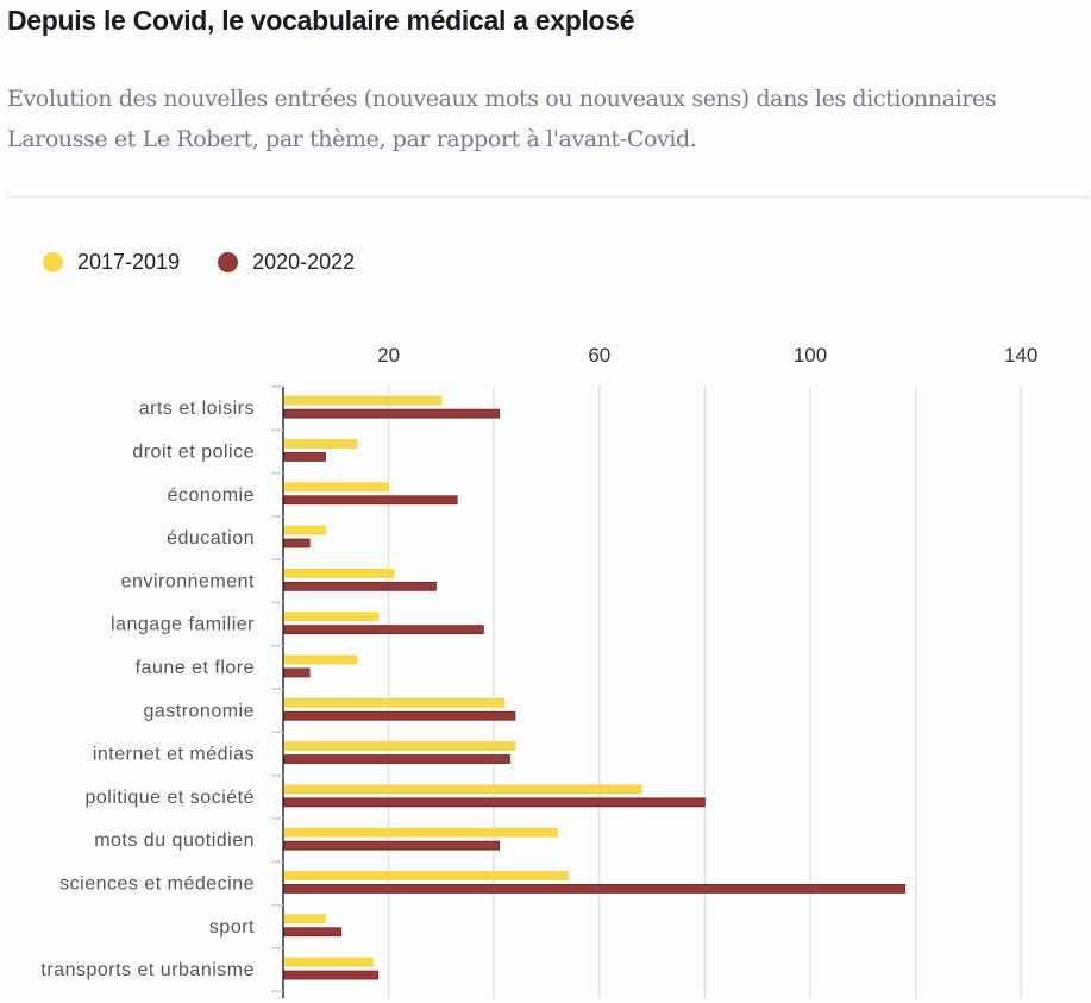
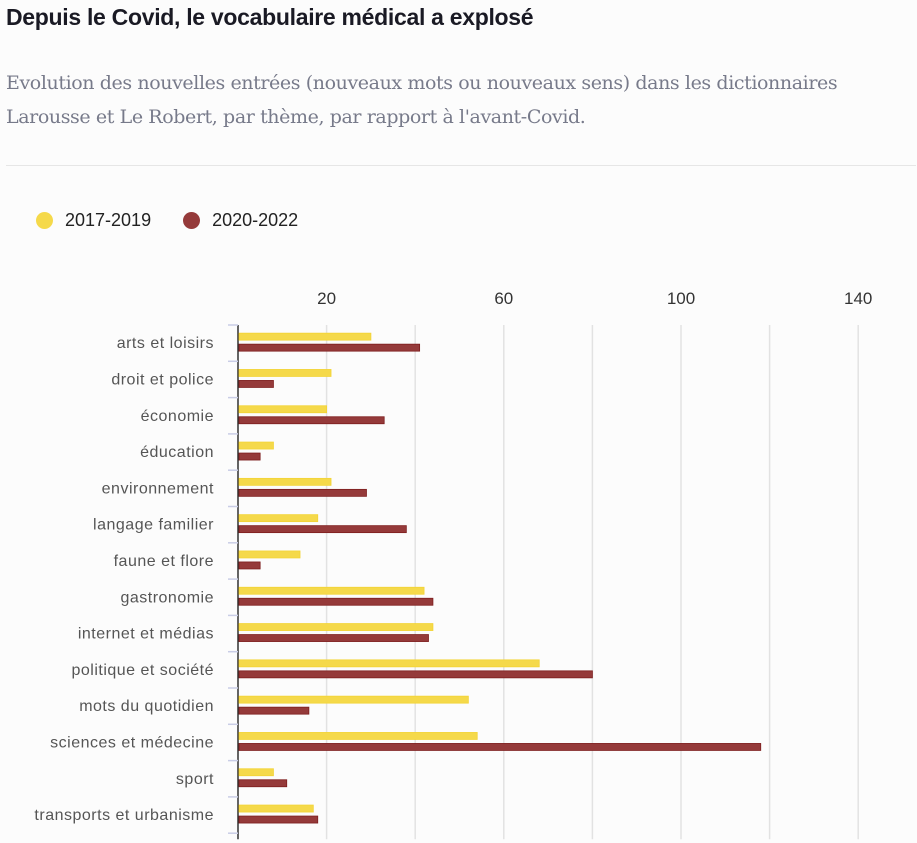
2017-2019/droit et police: 14 -> 21
2020-2022/mots du quotidien: 41 -> 16
